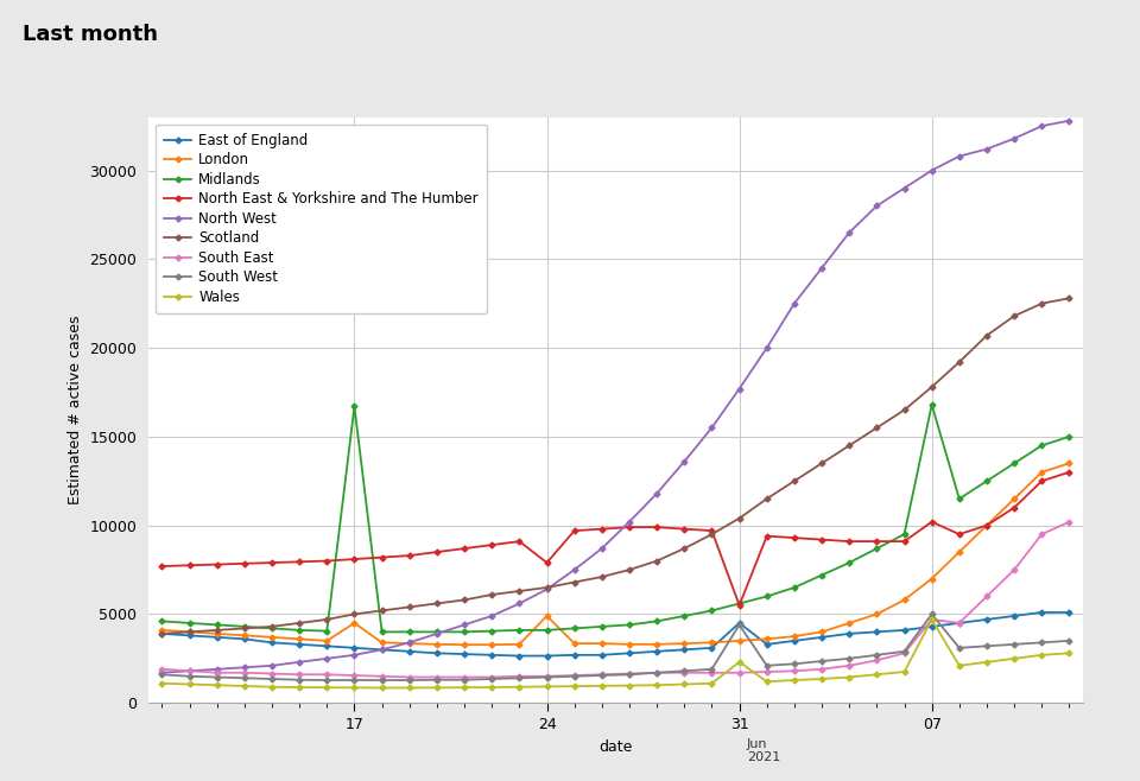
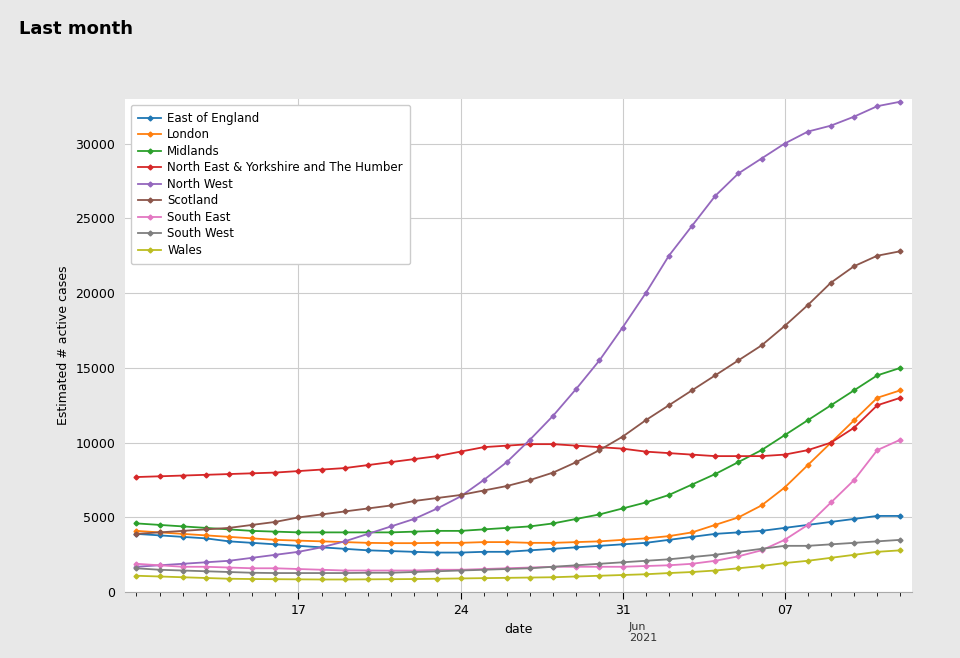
London/17: 4500 -> 3400
Midlands/17: 16700 -> 4000
London/24: 4900 -> 3300
North East & Yorkshire and The Humber/24: 7900 -> 9400
East of England/31: 4500 -> 3200
North East & Yorkshire and The Humber/31: 5500 -> 9600
South West/31: 4400 -> 2000
Wales/31: 2300 -> 1200
Midlands/07: 16800 -> 10500
North East & Yorkshire and The Humber/07: 10200 -> 9200
South East/07: 4700 -> 3500
South West/07: 5000 -> 3100
Wales/07: 4700 -> 2000
